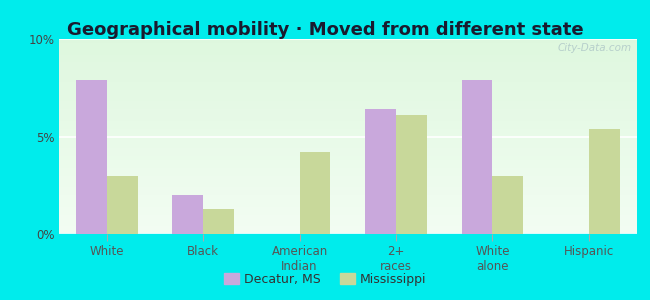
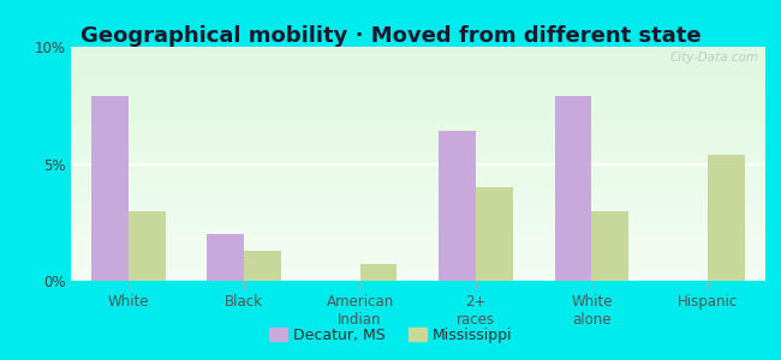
Mississippi/American Indian: 4.2% -> 0.7%
Mississippi/2+ races: 6.1% -> 4.0%
